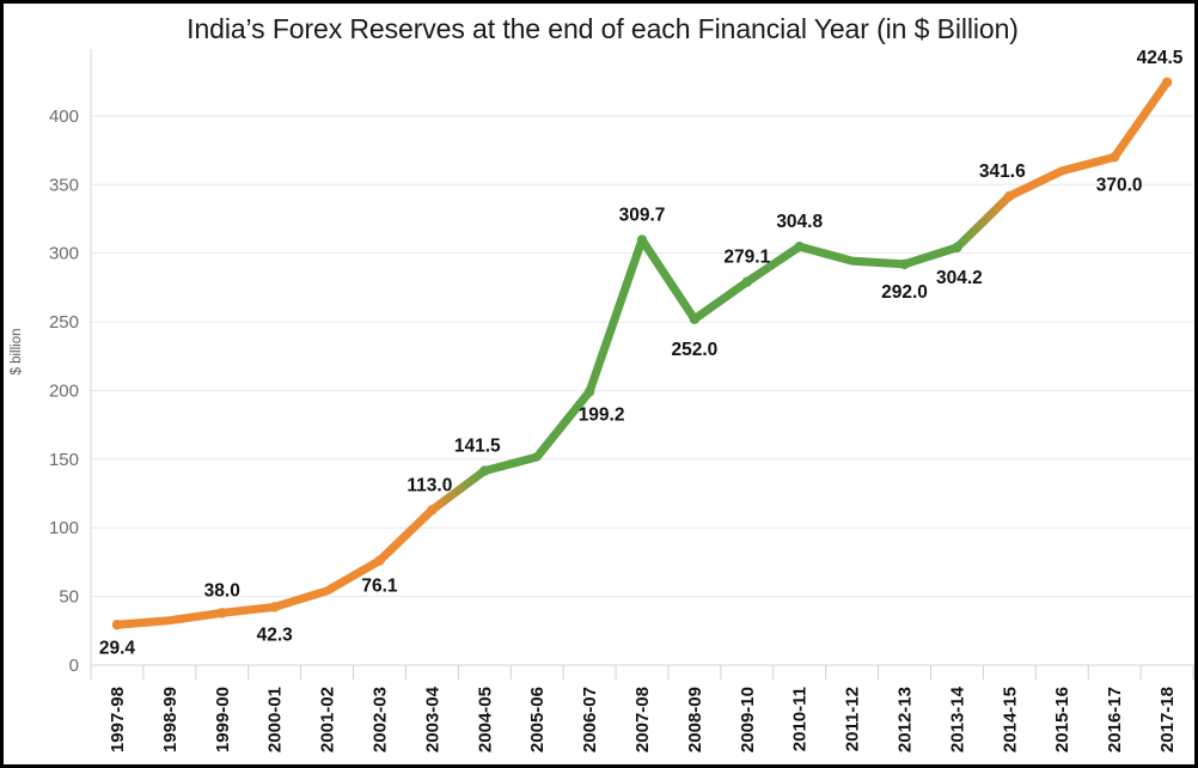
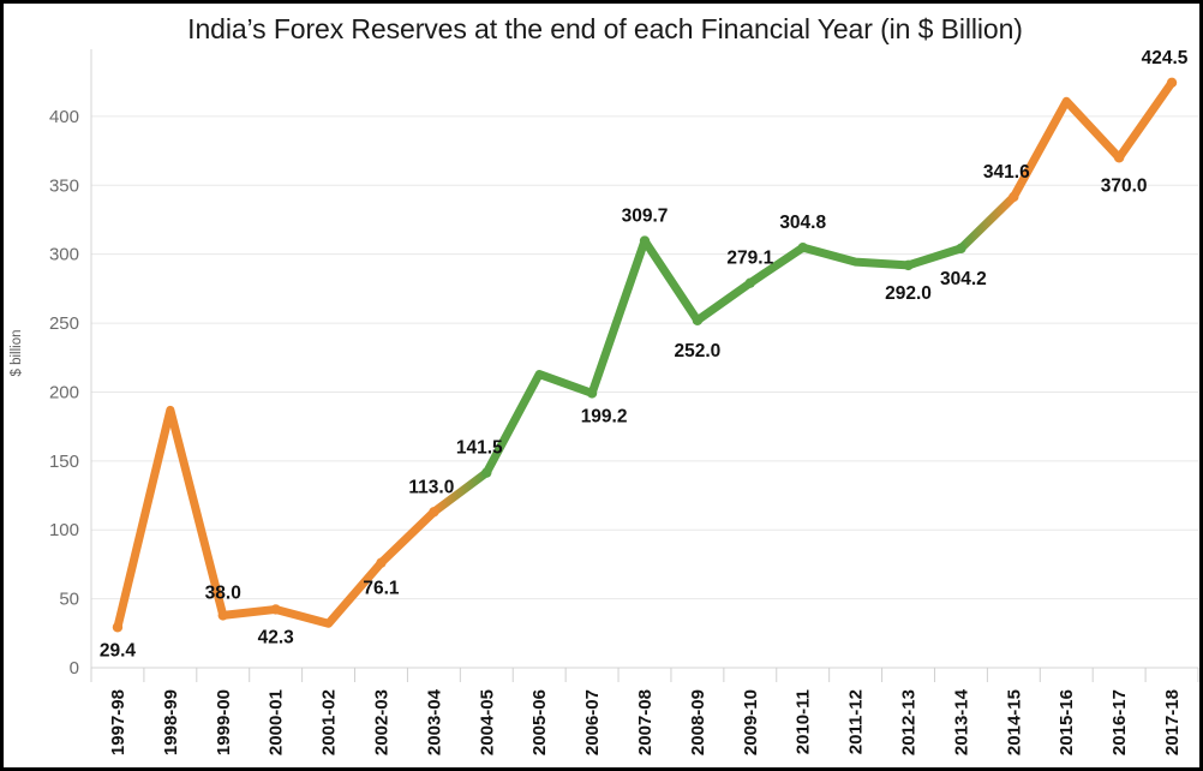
1998-99: 32 -> 187
2001-02: 54 -> 32
2005-06: 152 -> 213
2015-16: 360 -> 411
